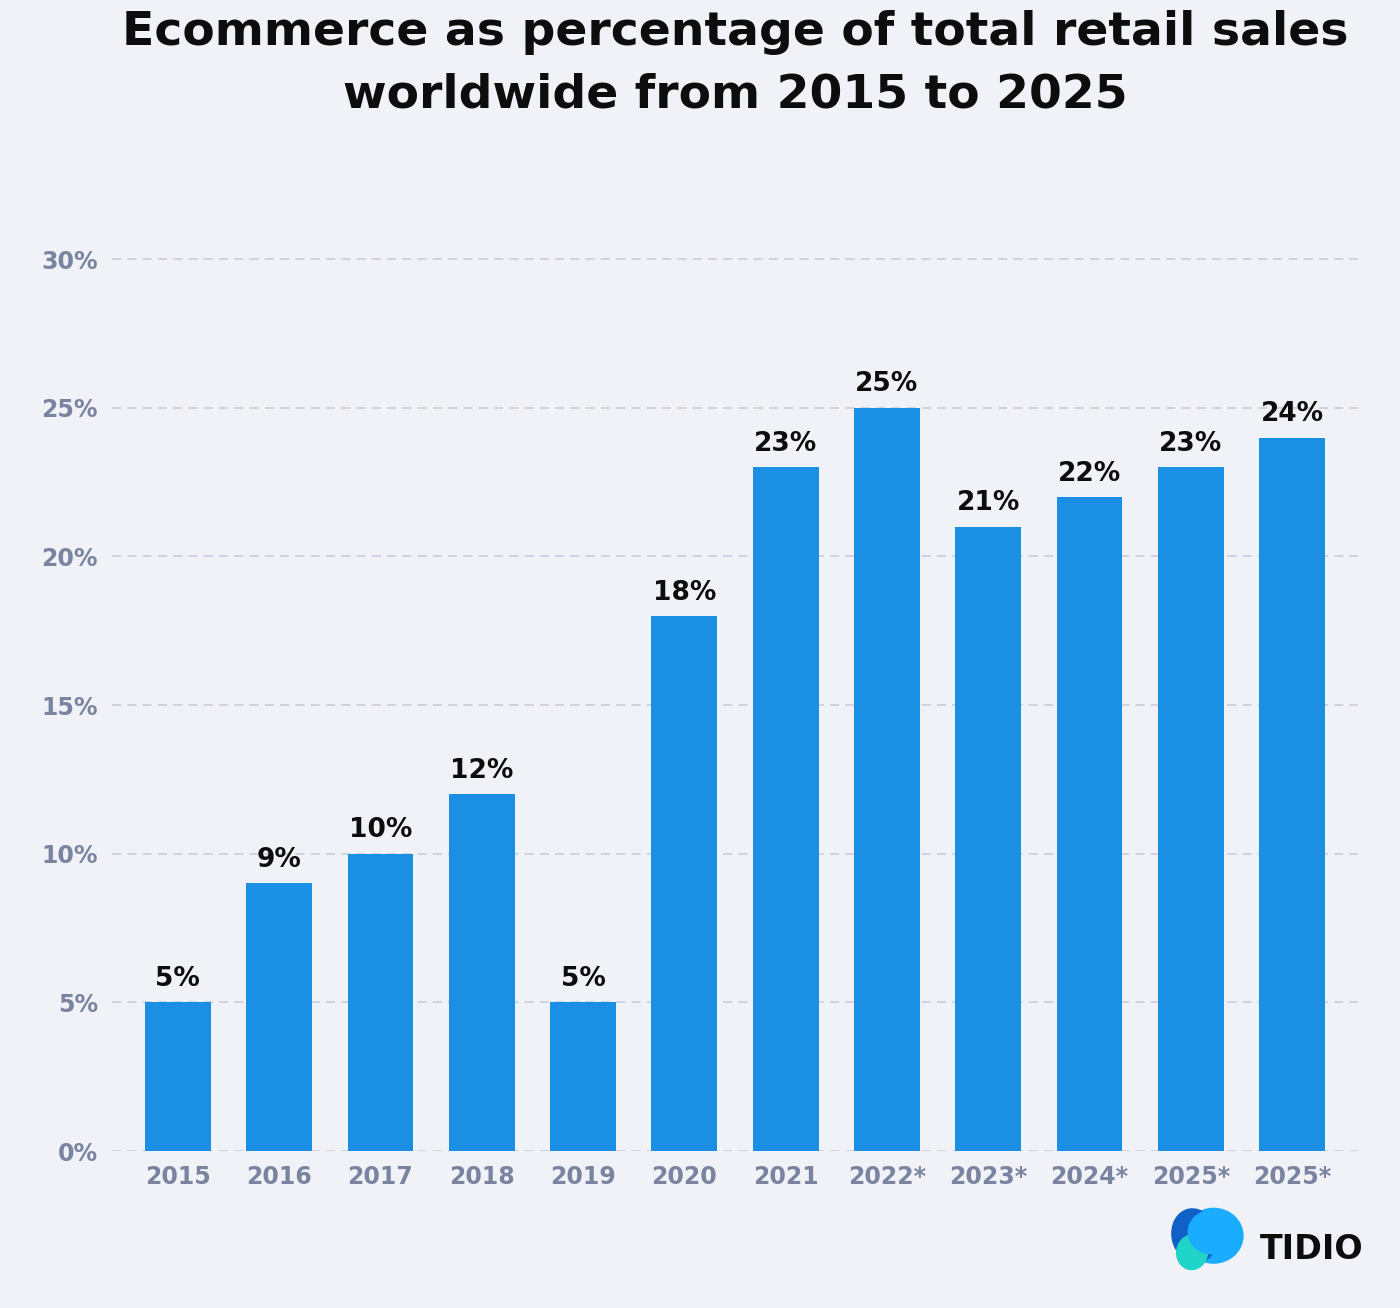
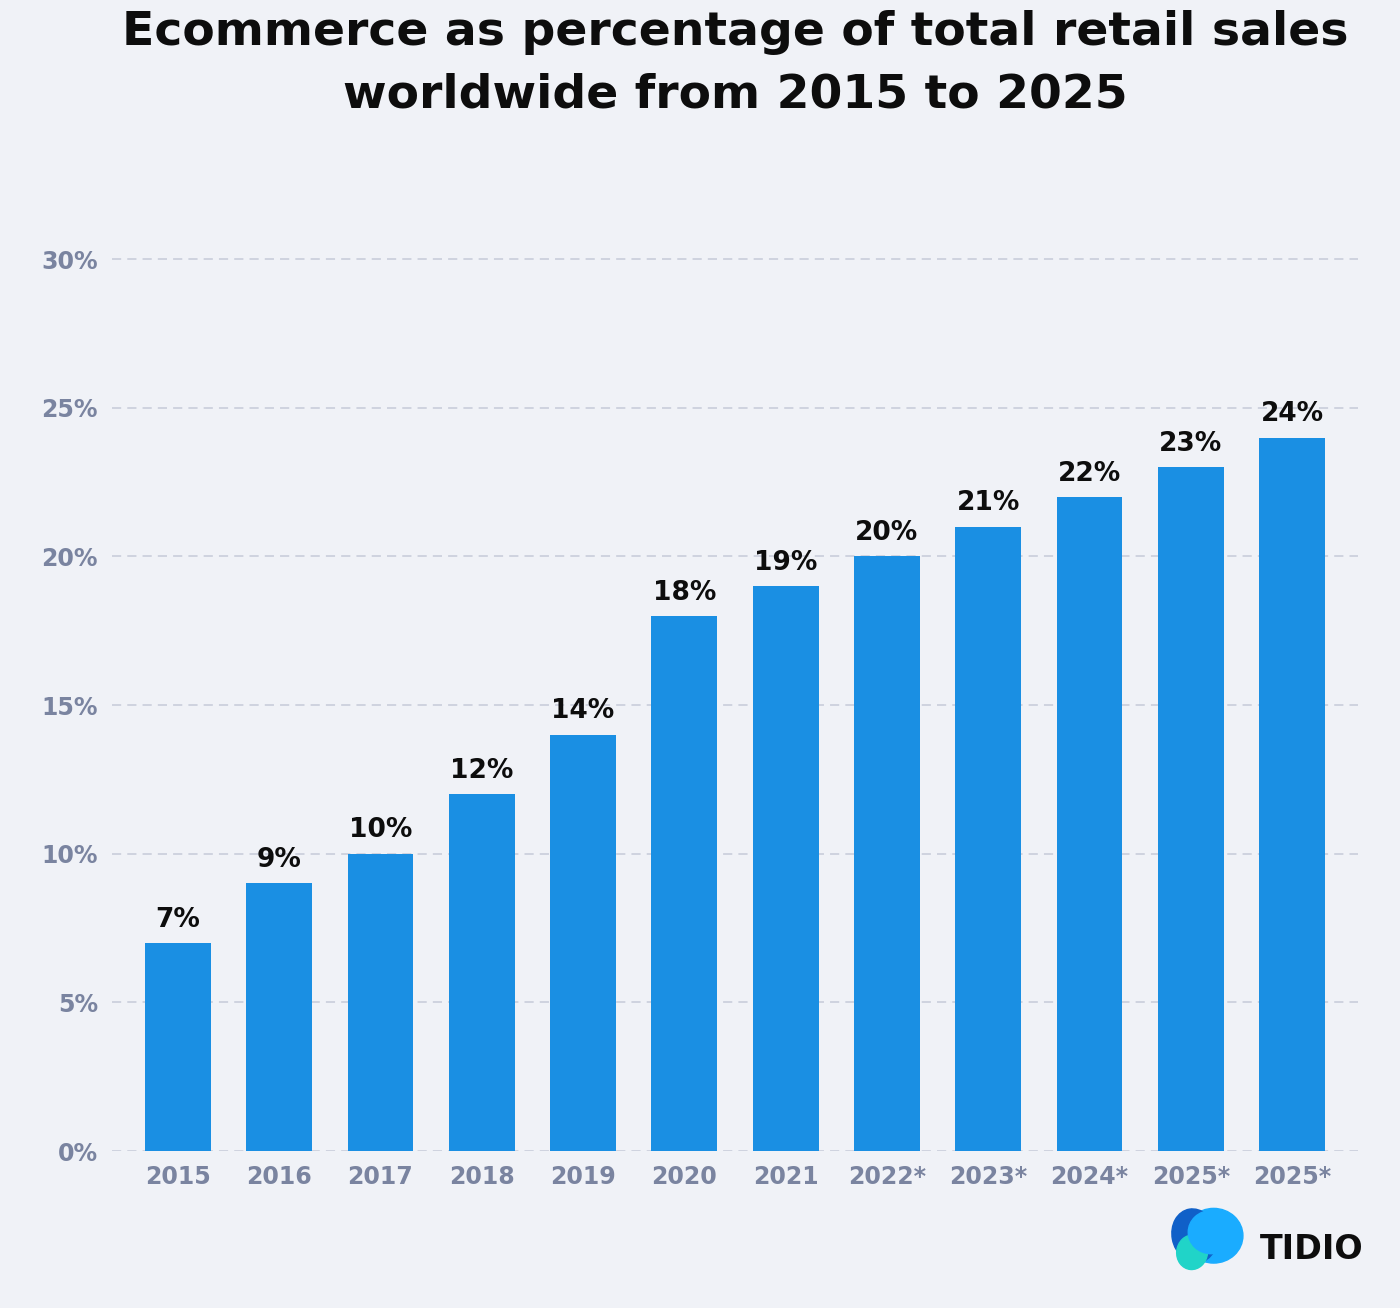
2015: 5% -> 7%
2019: 5% -> 14%
2021: 23% -> 19%
2022*: 25% -> 20%
